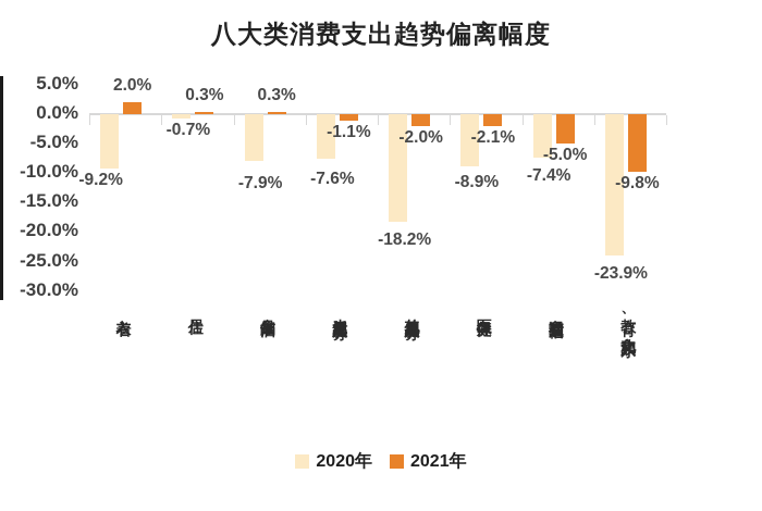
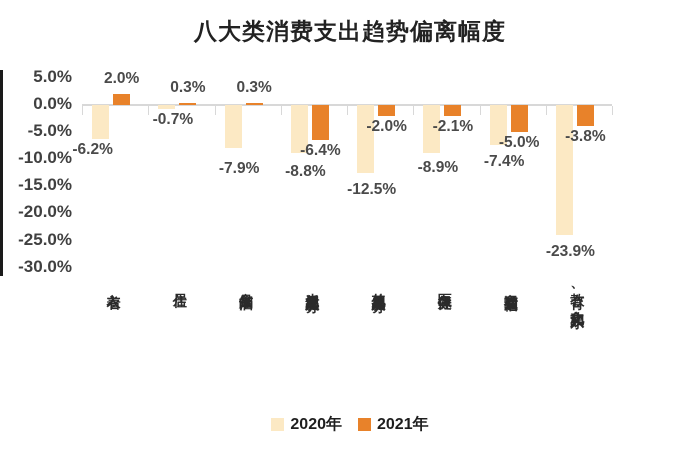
2020年/衣着: -9.2% -> -6.2%
2020年/生活用品及服务: -7.6% -> -8.8%
2021年/生活用品及服务: -1.1% -> -6.4%
2020年/其他用品及服务: -18.2% -> -12.5%
2021年/教育、文化和娱乐: -9.8% -> -3.8%
